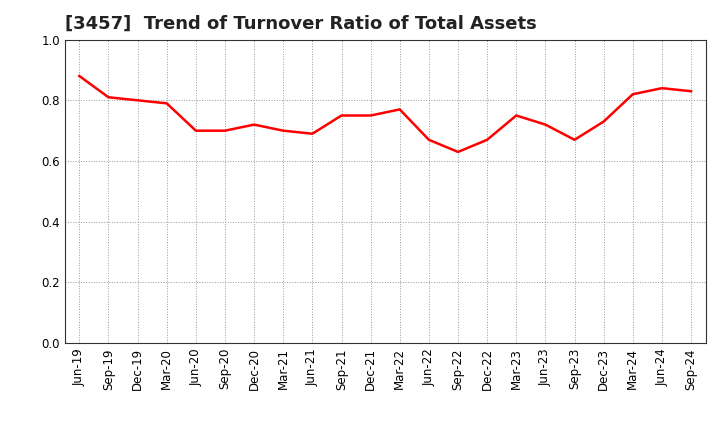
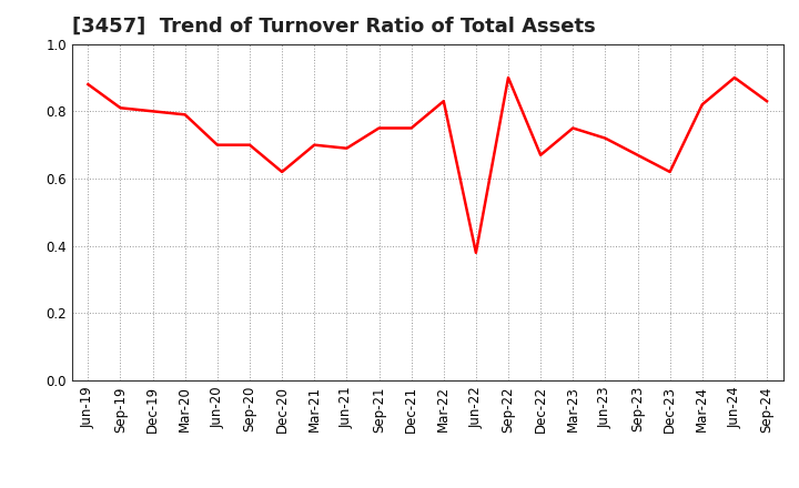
Dec-20: 0.72 -> 0.62
Mar-22: 0.77 -> 0.83
Jun-22: 0.67 -> 0.38
Sep-22: 0.63 -> 0.90
Dec-23: 0.73 -> 0.62
Jun-24: 0.84 -> 0.90
